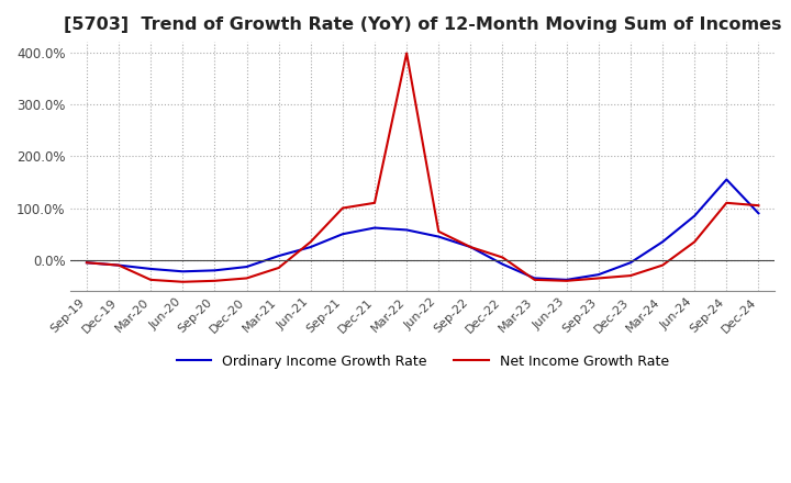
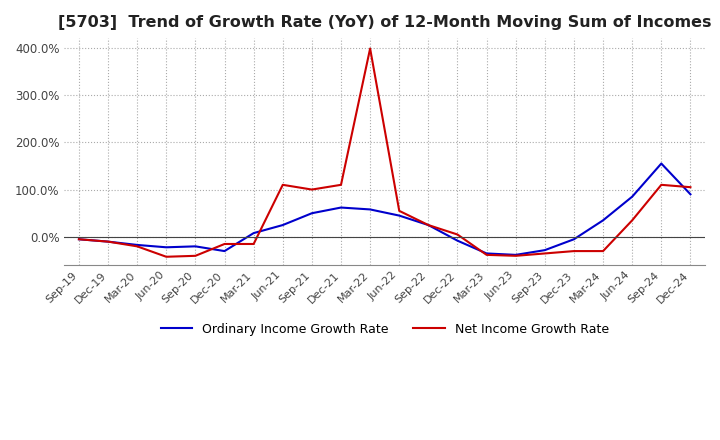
Net Income Growth Rate/Mar-20: -38% -> -20%
Ordinary Income Growth Rate/Dec-20: -13% -> -30%
Net Income Growth Rate/Dec-20: -35% -> -15%
Net Income Growth Rate/Jun-21: 35% -> 110%
Net Income Growth Rate/Mar-24: -10% -> -30%
